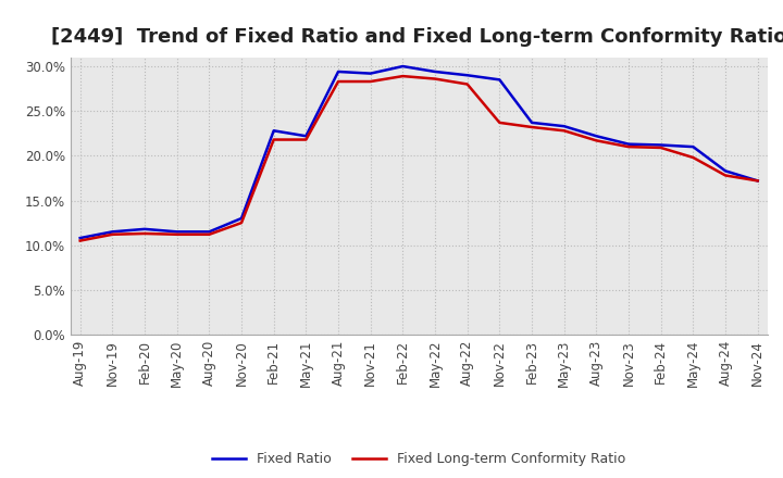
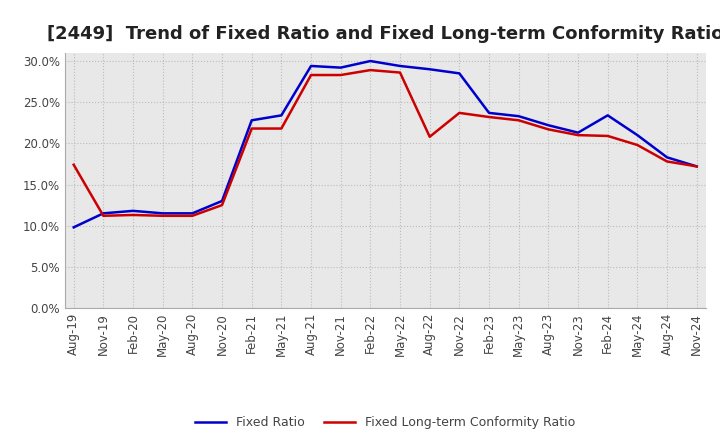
Fixed Ratio/Aug-19: 10.8% -> 9.8%
Fixed Long-term Conformity Ratio/Aug-19: 10.5% -> 17.4%
Fixed Ratio/May-21: 22.2% -> 23.4%
Fixed Long-term Conformity Ratio/Aug-22: 28.0% -> 20.8%
Fixed Ratio/Feb-24: 21.2% -> 23.4%
